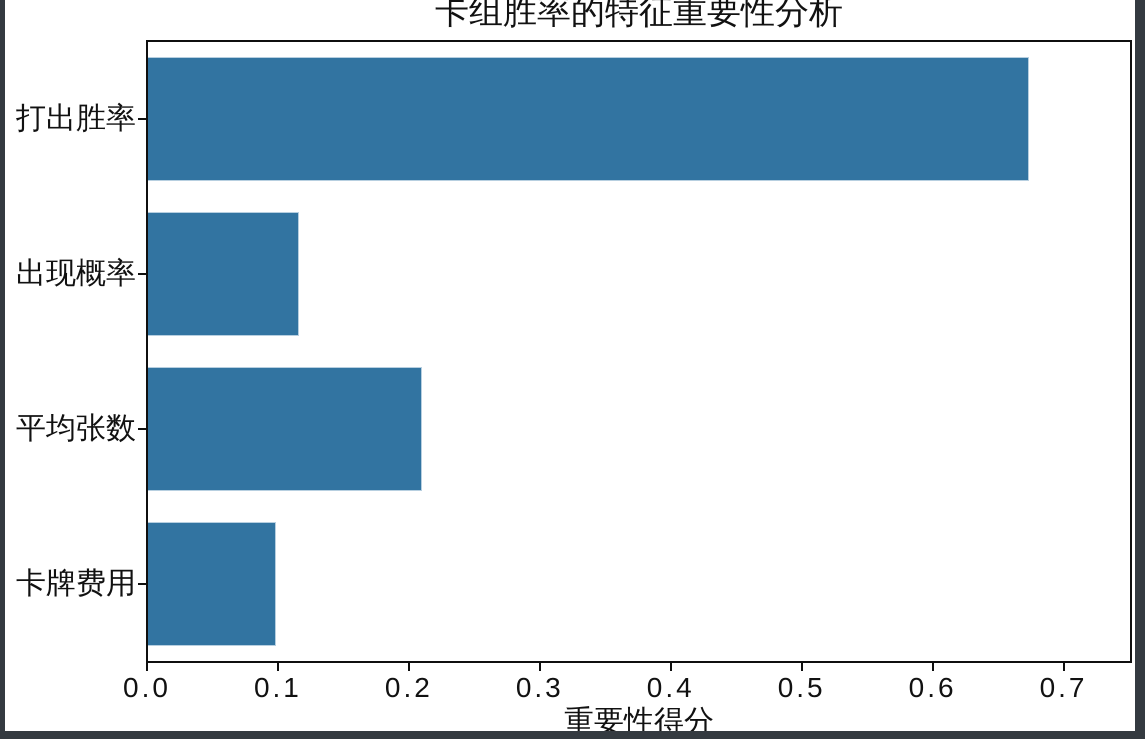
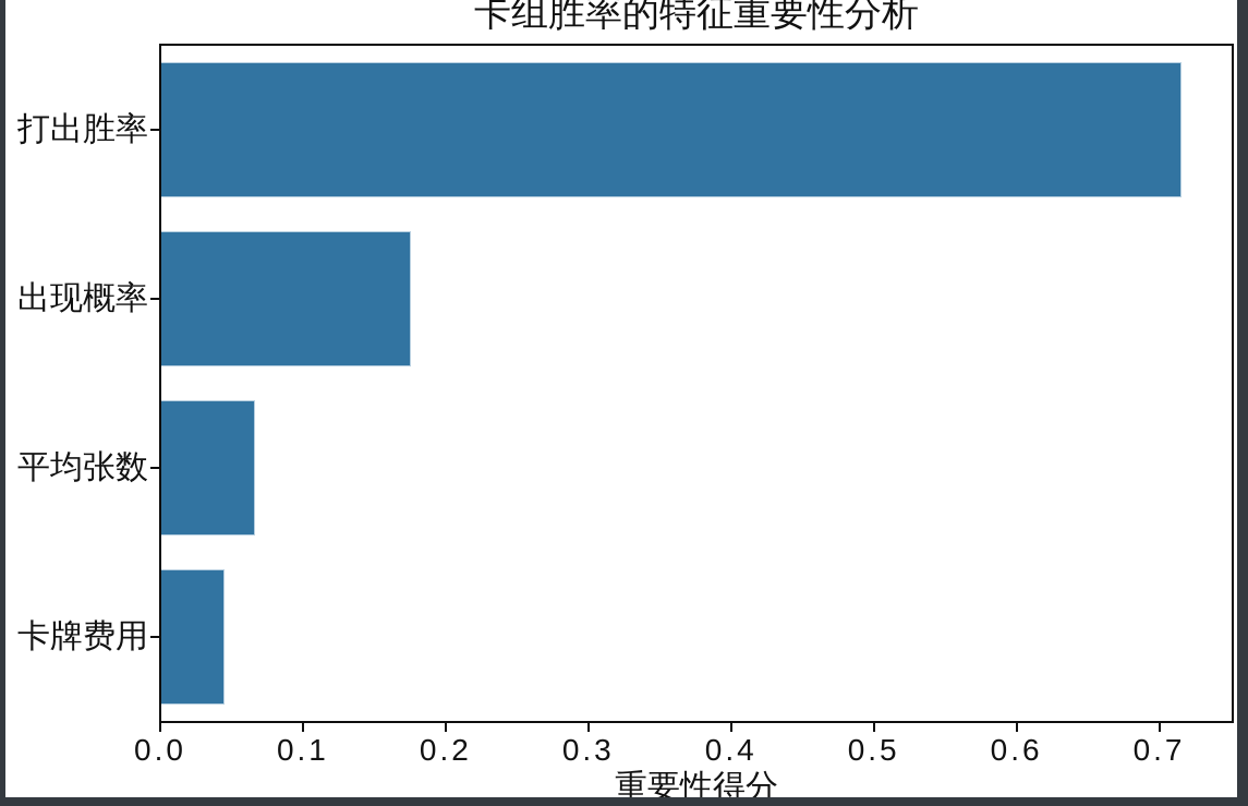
打出胜率: 0.673 -> 0.715
出现概率: 0.115 -> 0.175
平均张数: 0.209 -> 0.066
卡牌费用: 0.098 -> 0.044
